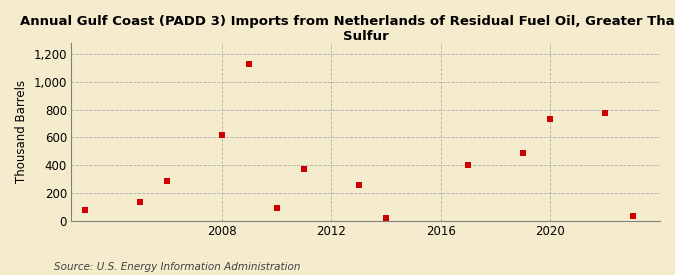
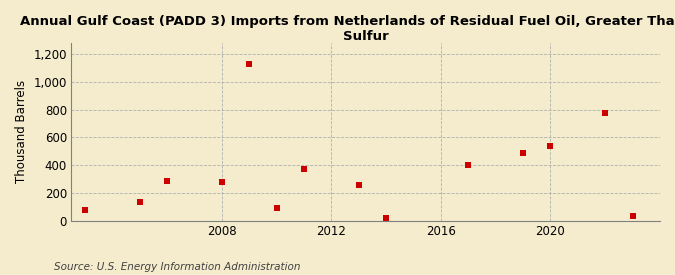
2008: 620 -> 280
2020: 740 -> 540
